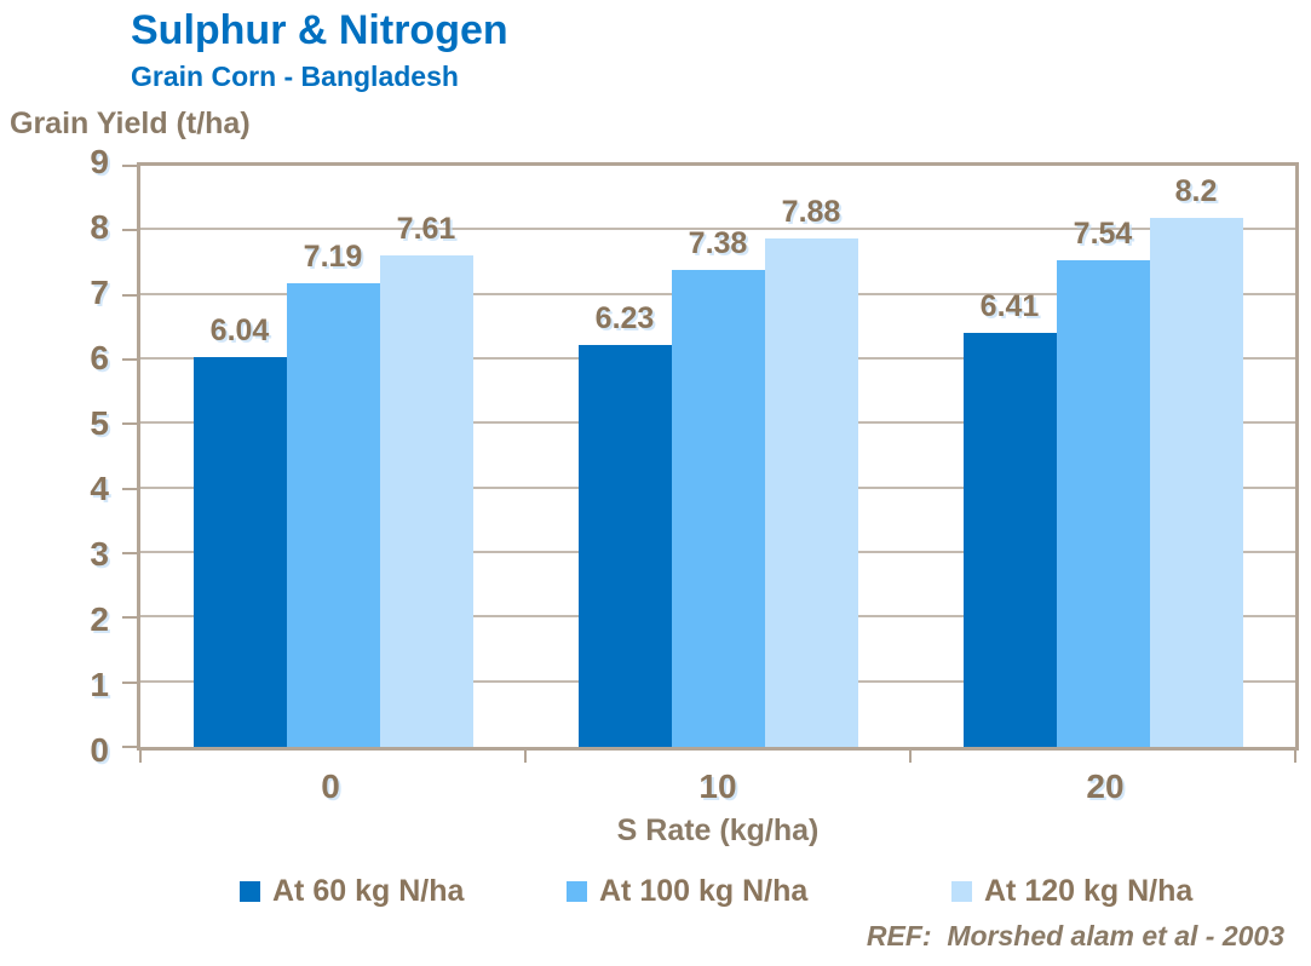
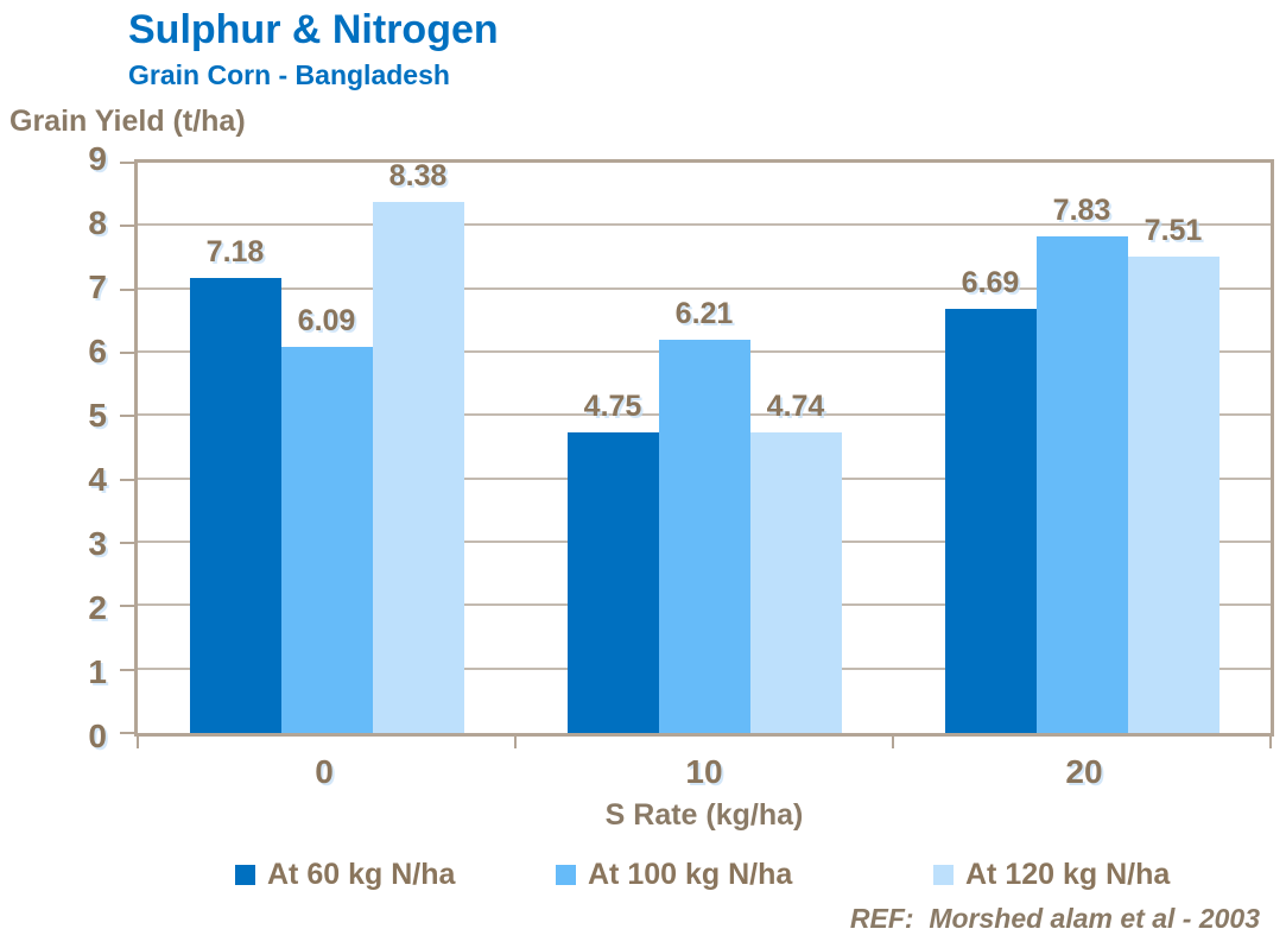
At 60 kg N/ha/0: 6.04 -> 7.18
At 100 kg N/ha/0: 7.19 -> 6.09
At 120 kg N/ha/0: 7.61 -> 8.38
At 60 kg N/ha/10: 6.23 -> 4.75
At 100 kg N/ha/10: 7.38 -> 6.21
At 120 kg N/ha/10: 7.88 -> 4.74
At 60 kg N/ha/20: 6.41 -> 6.69
At 100 kg N/ha/20: 7.54 -> 7.83
At 120 kg N/ha/20: 8.2 -> 7.51
